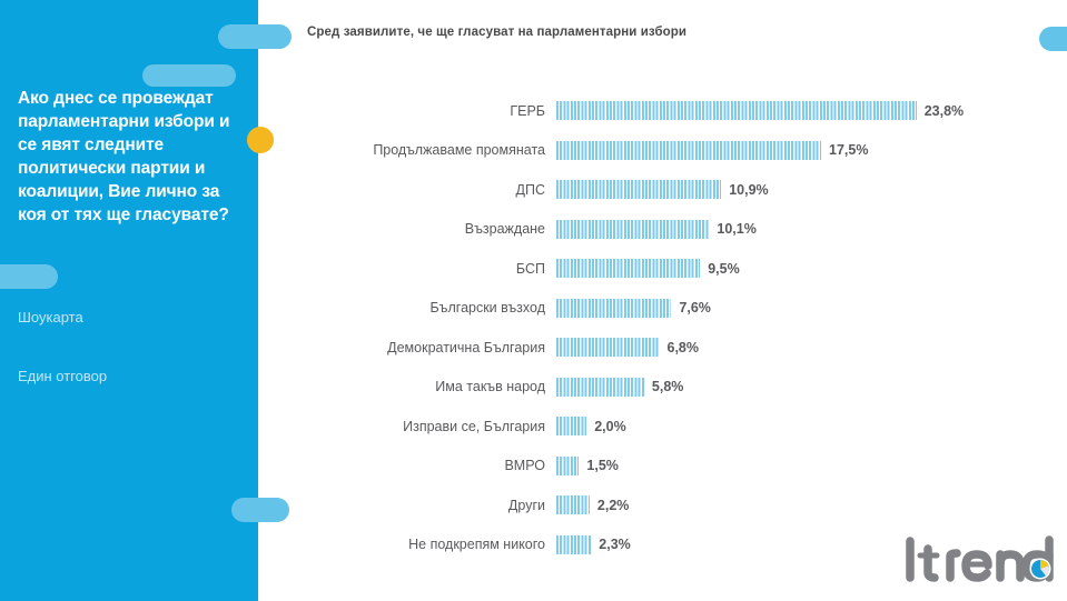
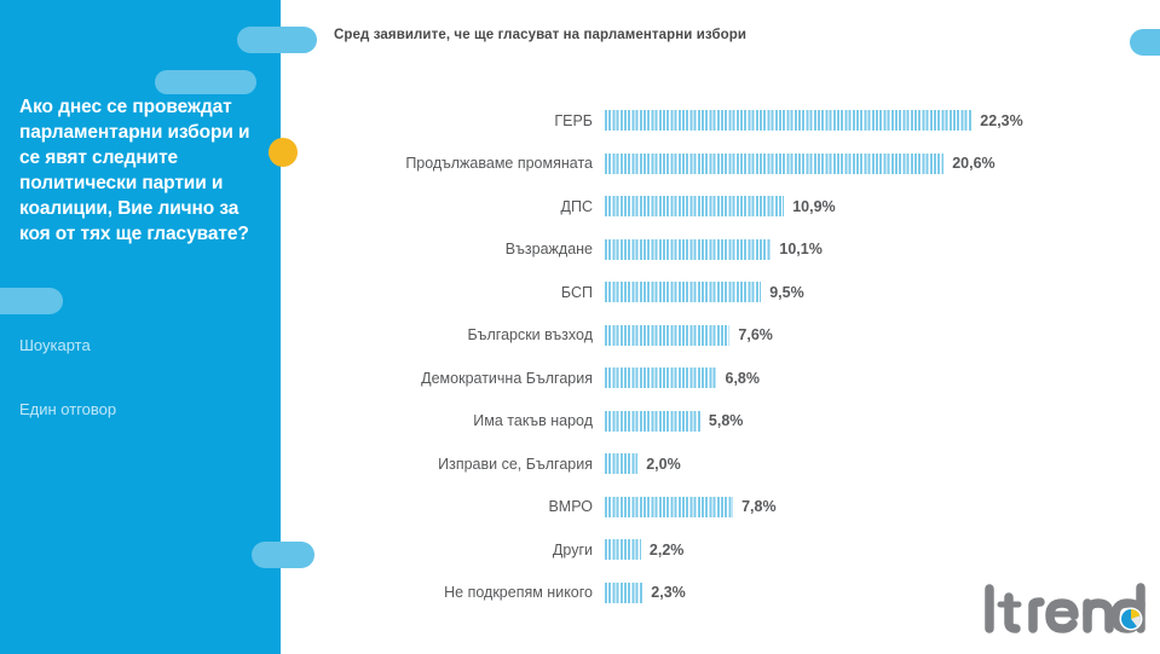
ГЕРБ: 23,8% -> 22,3%
Продължаваме промяната: 17,5% -> 20,6%
ВМРО: 1,5% -> 7,8%
